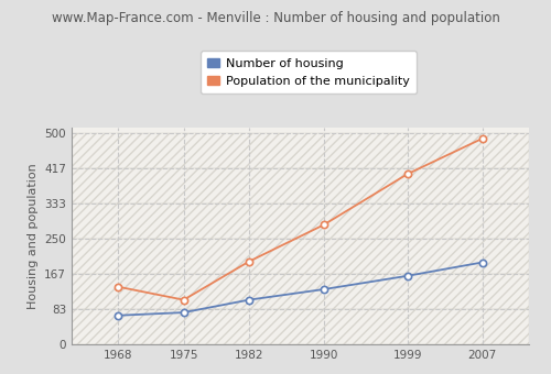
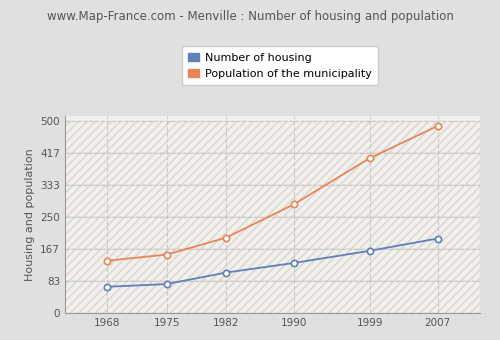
Population of the municipality/1975: 105 -> 152
